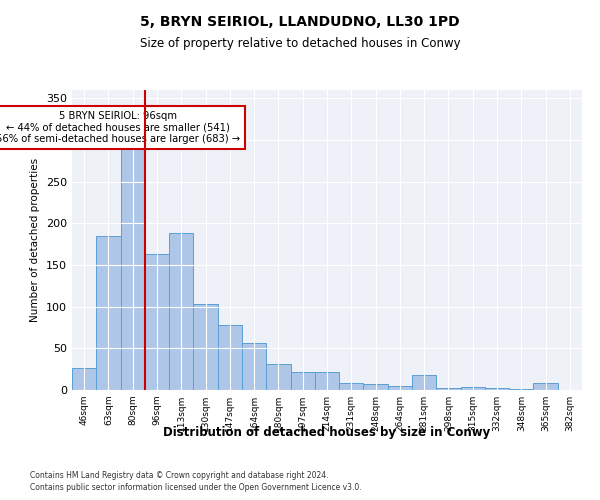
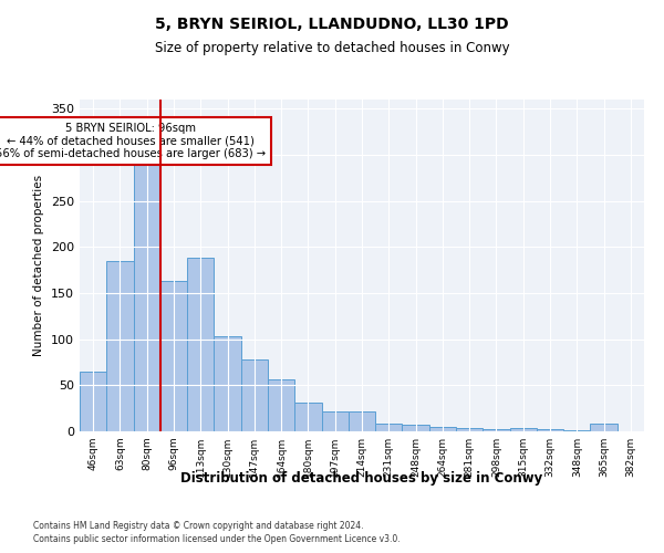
46sqm: 26 -> 65
281sqm: 18 -> 4
